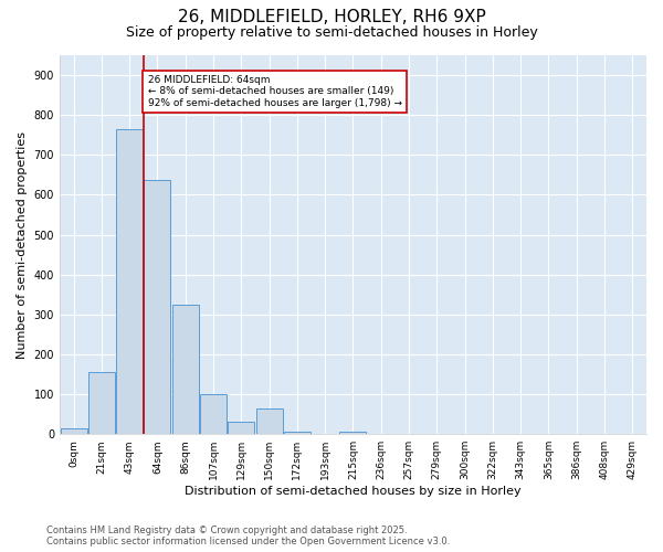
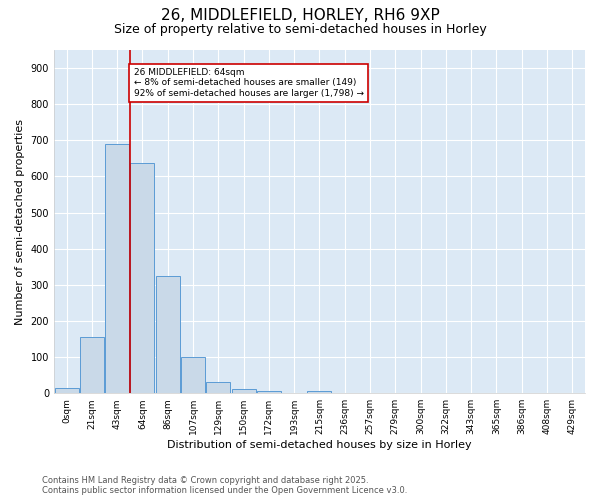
43sqm: 765 -> 690
150sqm: 65 -> 12
